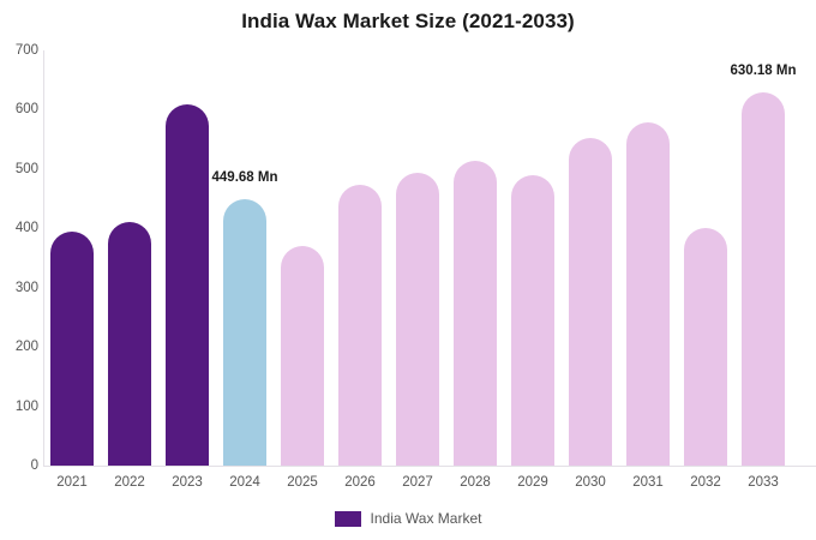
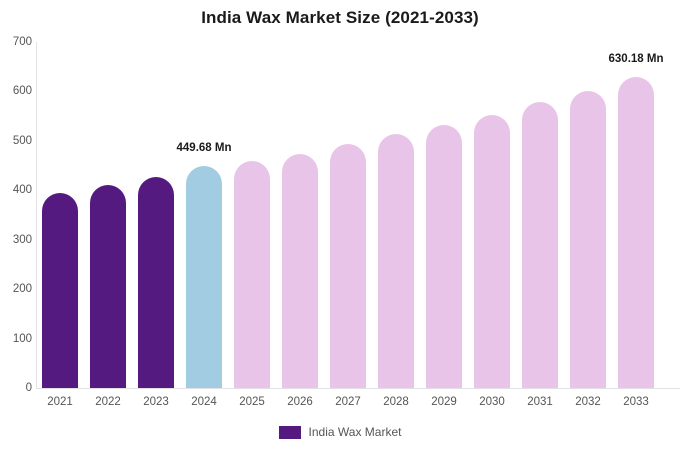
2023: 610 -> 430
2025: 370 -> 460
2029: 490 -> 530
2032: 400 -> 600
